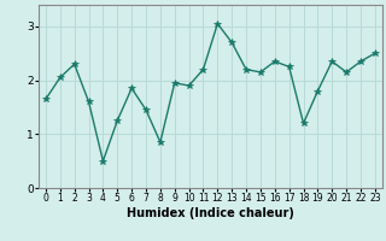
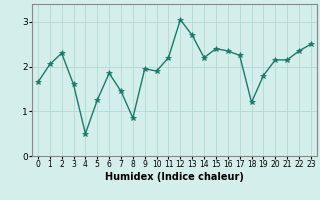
15: 2.15 -> 2.40
20: 2.35 -> 2.15
